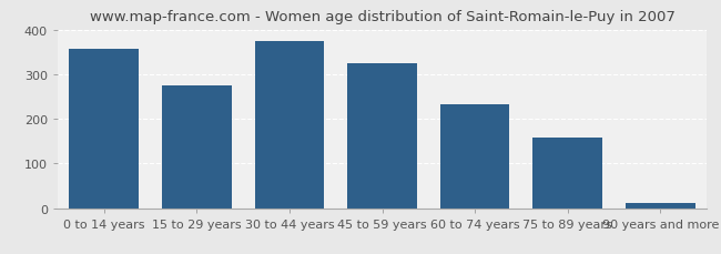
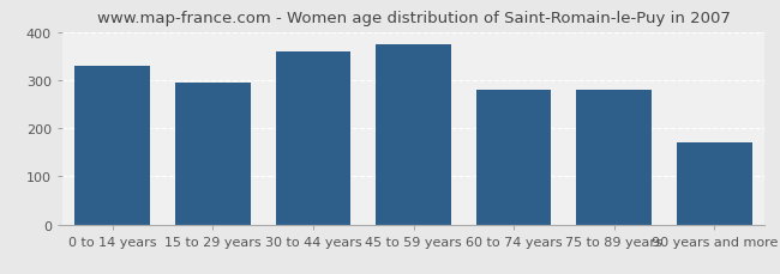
0 to 14 years: 358 -> 330
15 to 29 years: 275 -> 295
30 to 44 years: 375 -> 360
45 to 59 years: 325 -> 375
60 to 74 years: 233 -> 280
75 to 89 years: 157 -> 280
90 years and more: 12 -> 170
